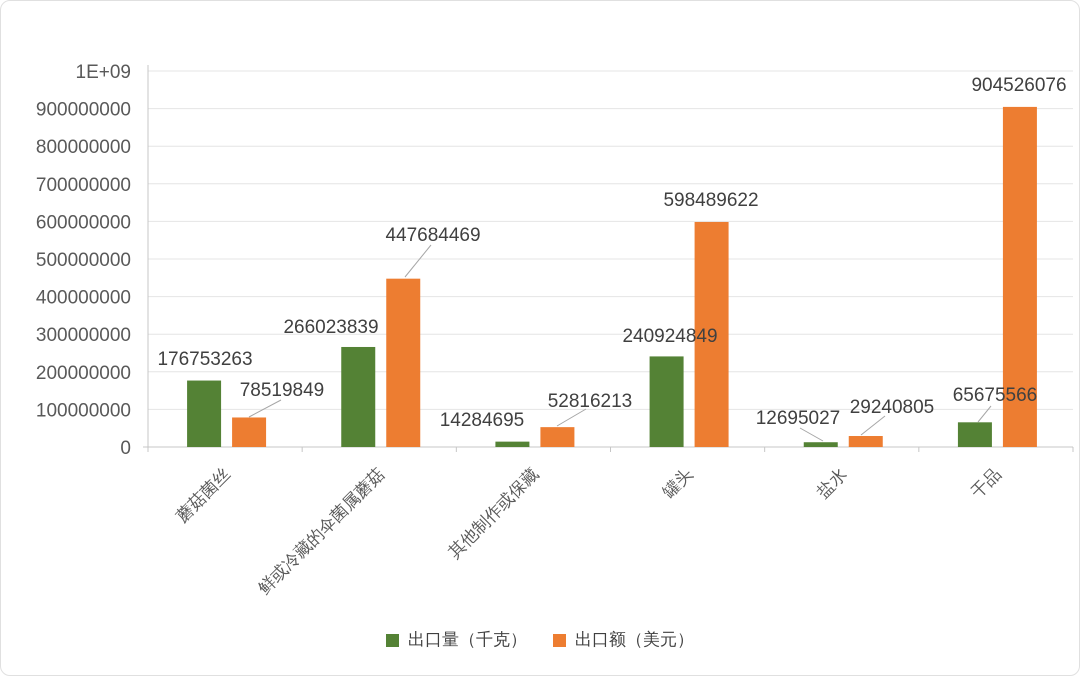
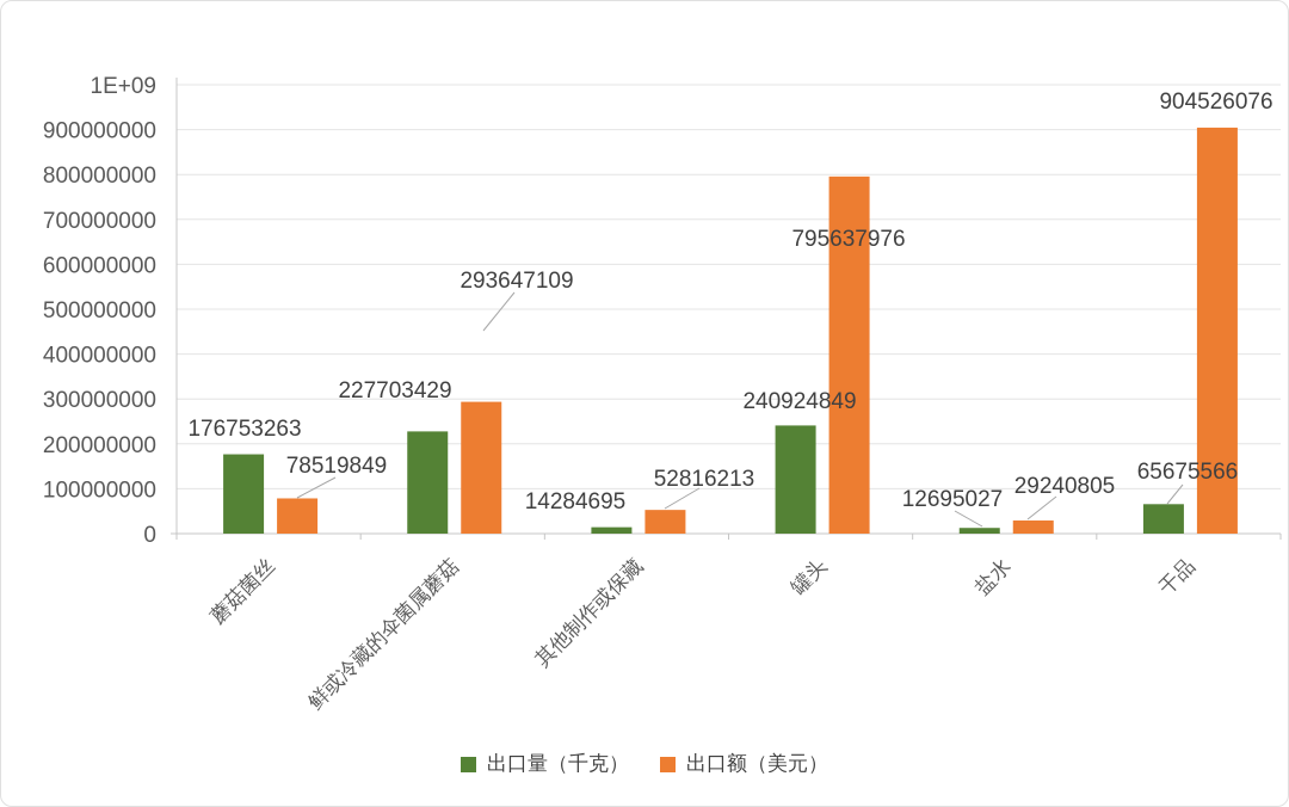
出口量（千克）/鲜或冷藏的伞菌属蘑菇: 266023839 -> 227703429
出口额（美元）/鲜或冷藏的伞菌属蘑菇: 447684469 -> 293647109
出口额（美元）/罐头: 598489622 -> 795637976
